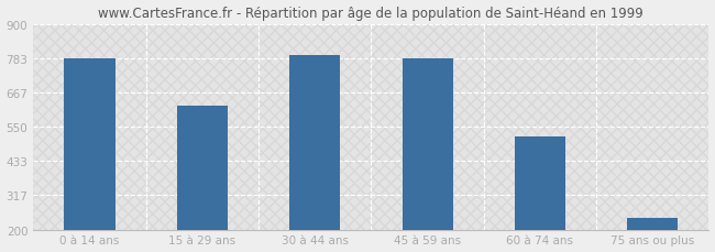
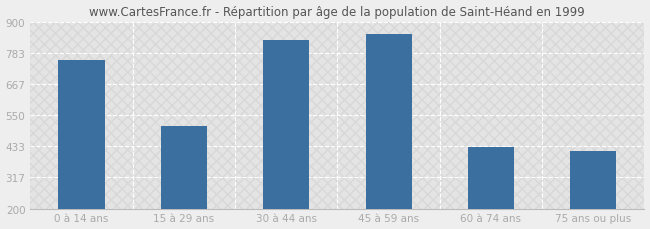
0 à 14 ans: 783 -> 755
15 à 29 ans: 622 -> 510
30 à 44 ans: 793 -> 830
45 à 59 ans: 784 -> 855
60 à 74 ans: 516 -> 430
75 ans ou plus: 240 -> 415
